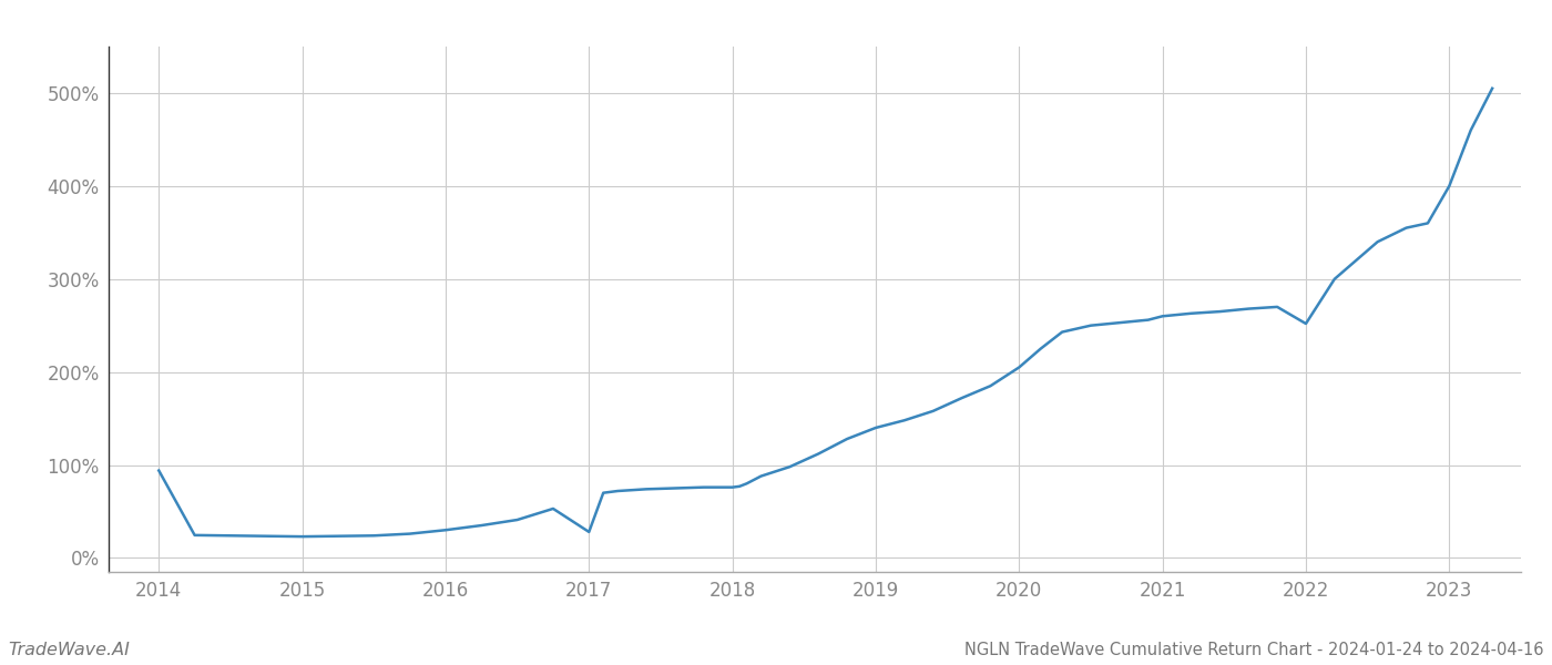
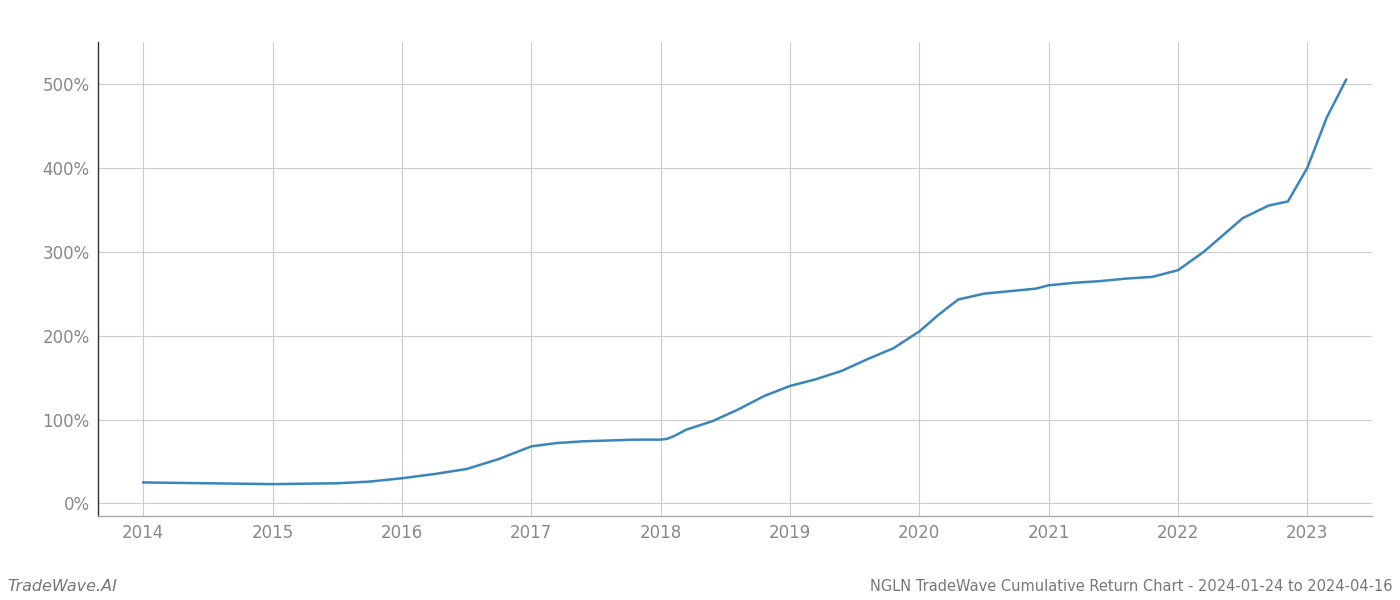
2014: 94% -> 25%
2017: 28% -> 68%
2022: 252% -> 278%
